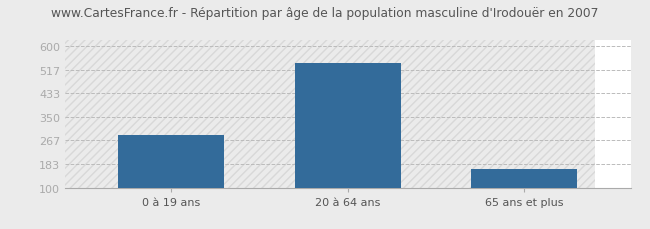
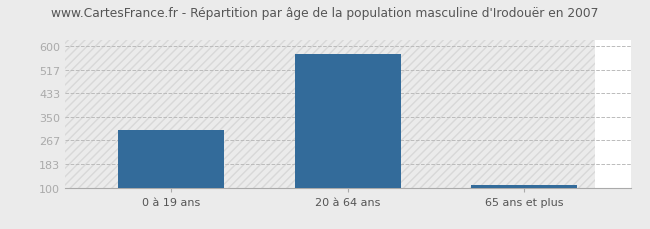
0 à 19 ans: 285 -> 305
20 à 64 ans: 540 -> 573
65 ans et plus: 165 -> 108
